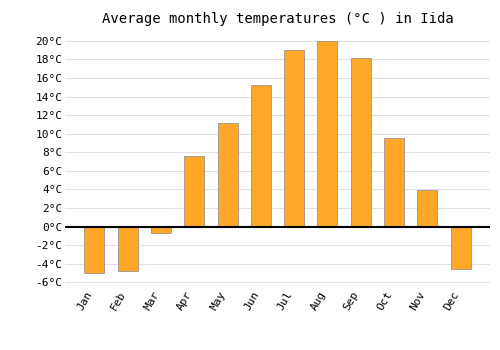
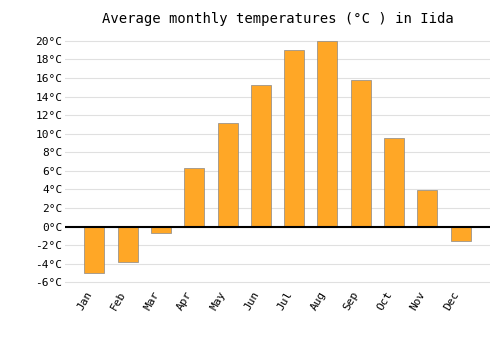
Feb: -4.8°C -> -3.8°C
Apr: 7.6°C -> 6.3°C
Sep: 18.2°C -> 15.8°C
Dec: -4.6°C -> -1.6°C
